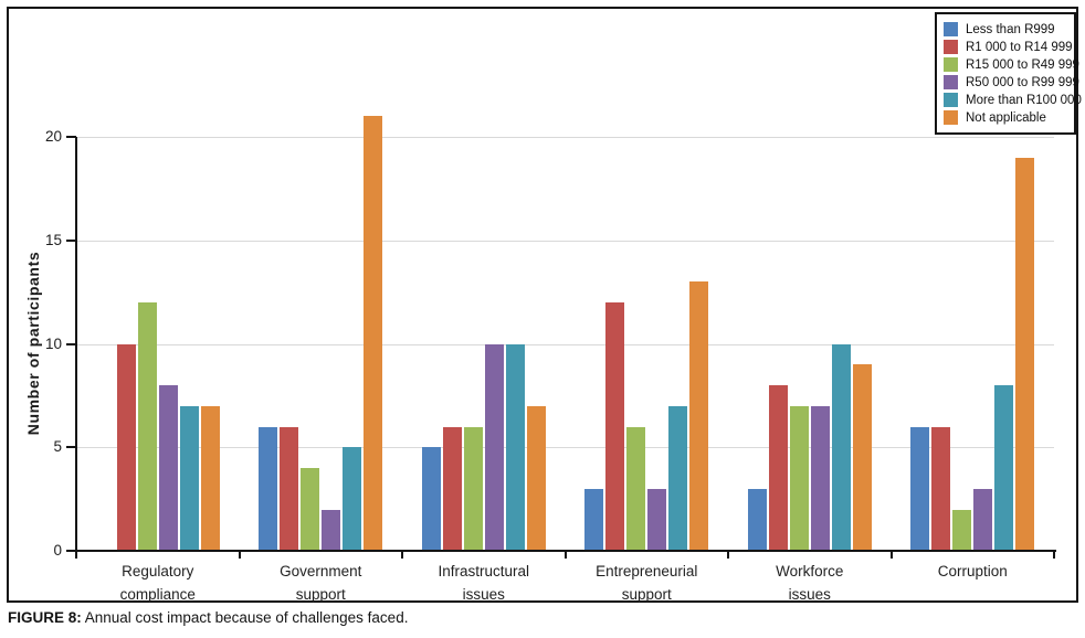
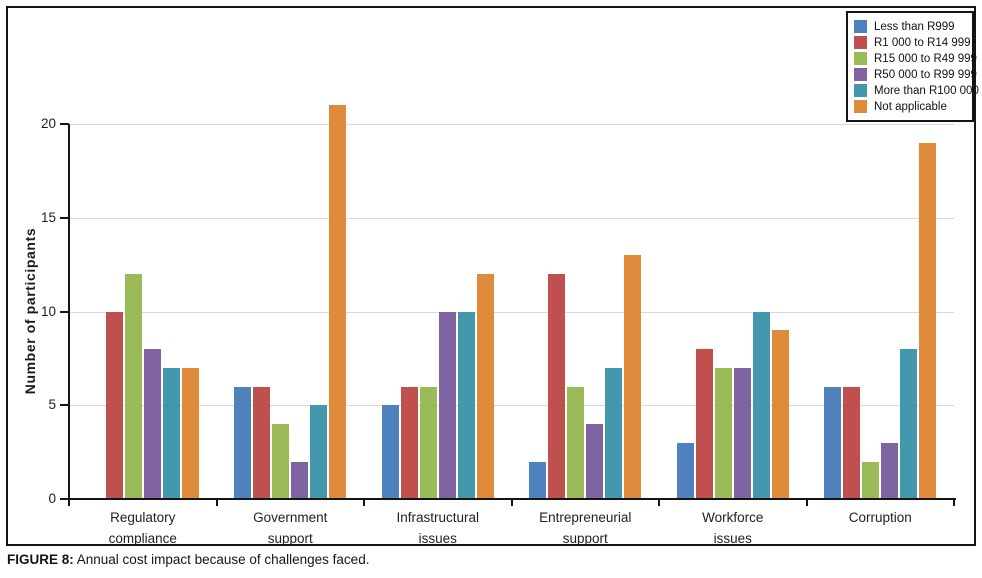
Not applicable/Infrastructural issues: 7 -> 12
Less than R999/Entrepreneurial support: 3 -> 2
R50 000 to R99 999/Entrepreneurial support: 3 -> 4
